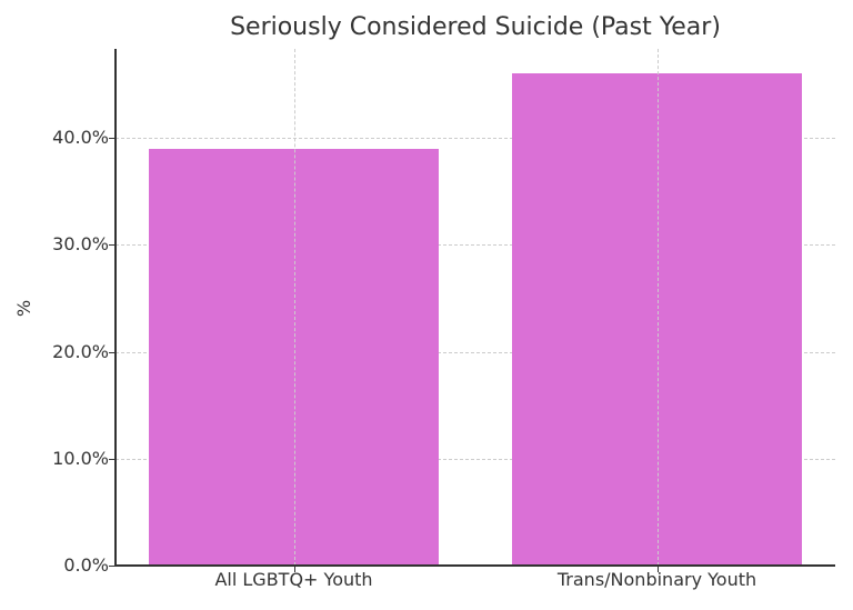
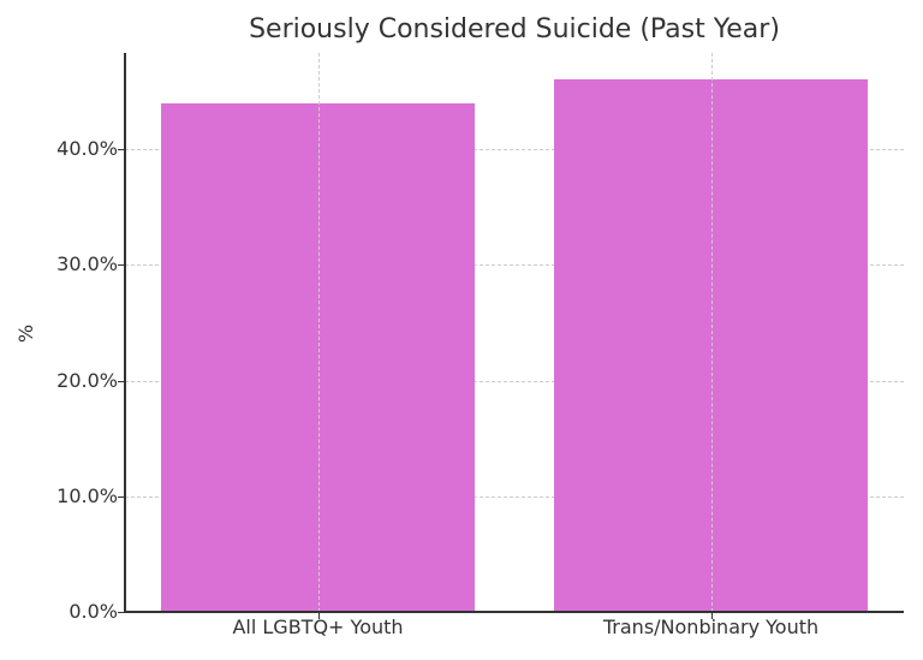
All LGBTQ+ Youth: 39% -> 44%
